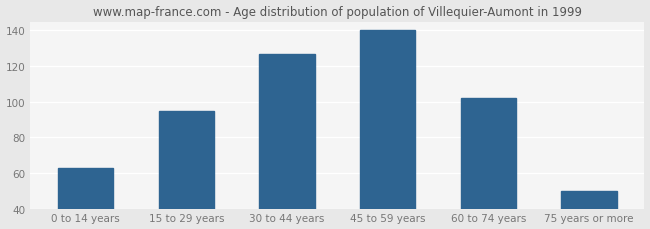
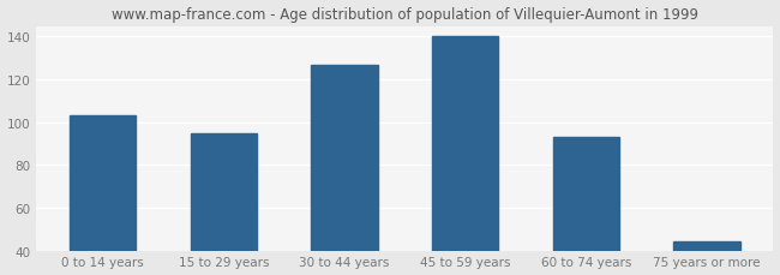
0 to 14 years: 63 -> 103
60 to 74 years: 102 -> 93
75 years or more: 50 -> 44
